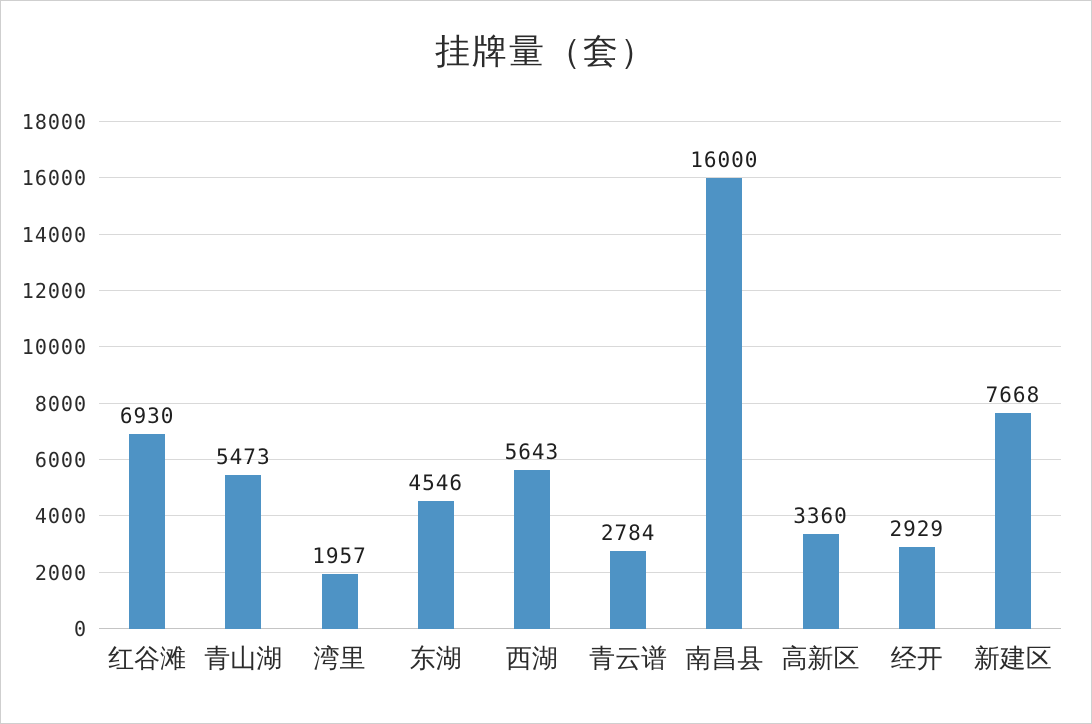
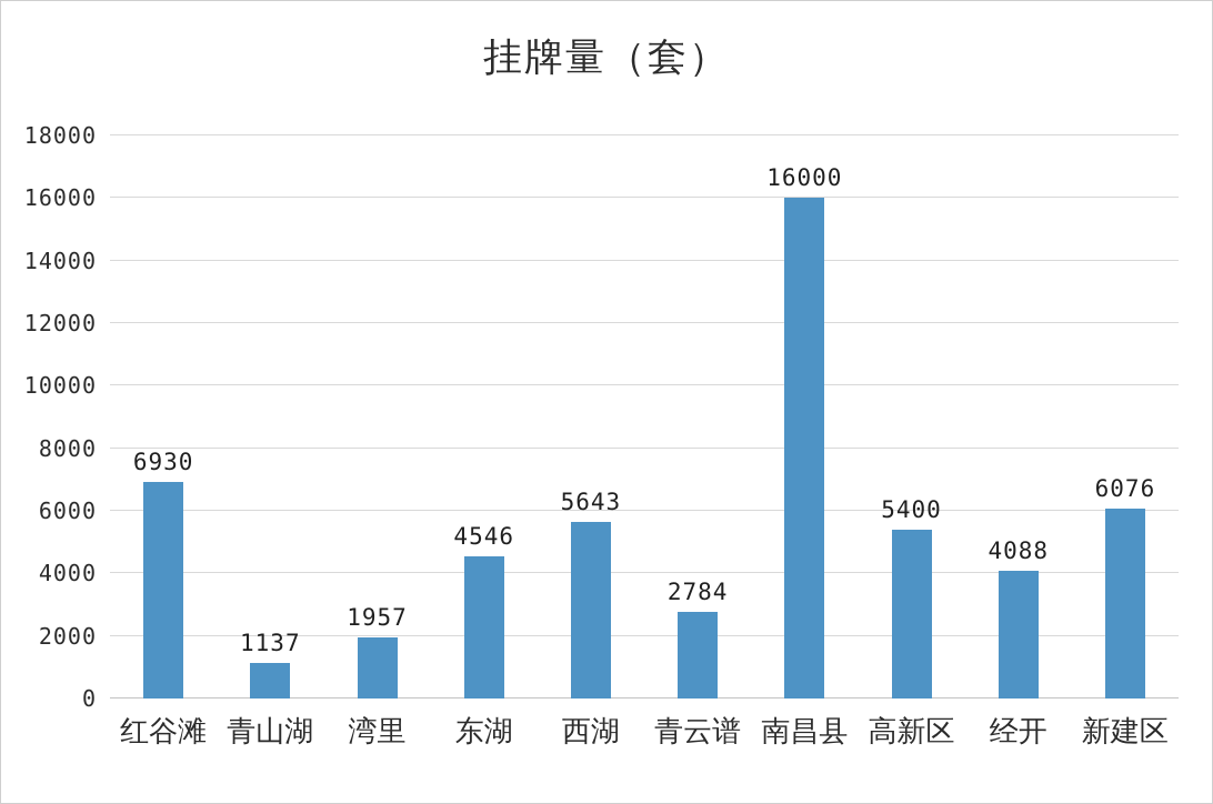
青山湖: 5473 -> 1137
高新区: 3360 -> 5400
经开: 2929 -> 4088
新建区: 7668 -> 6076
